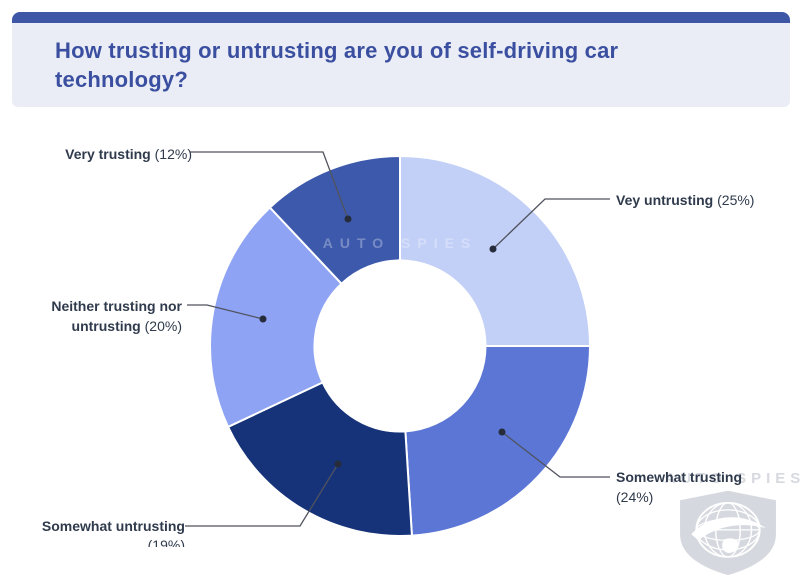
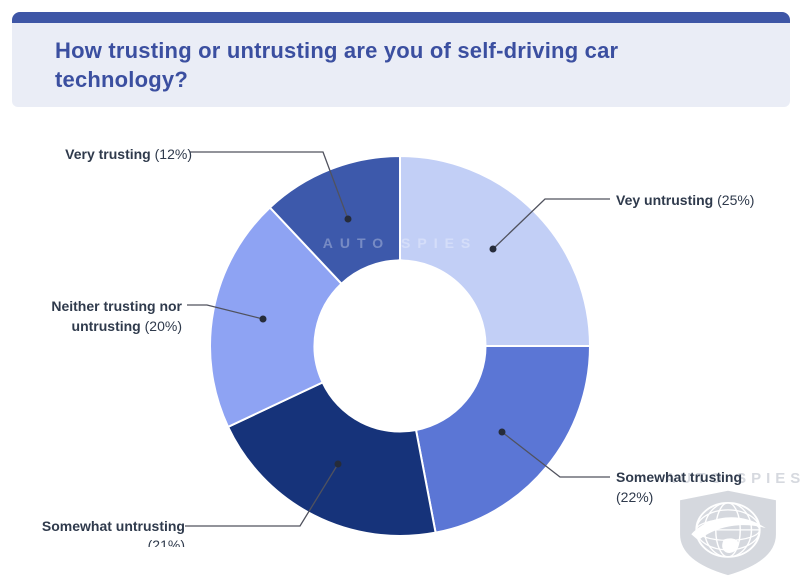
Somewhat trusting: 24% -> 22%
Somewhat untrusting: 19% -> 21%
